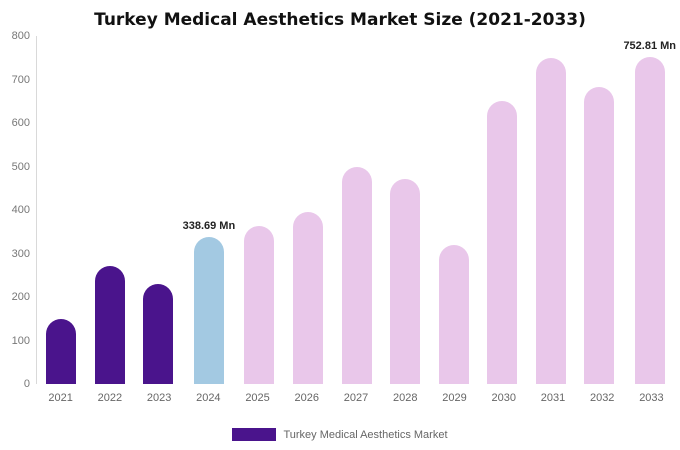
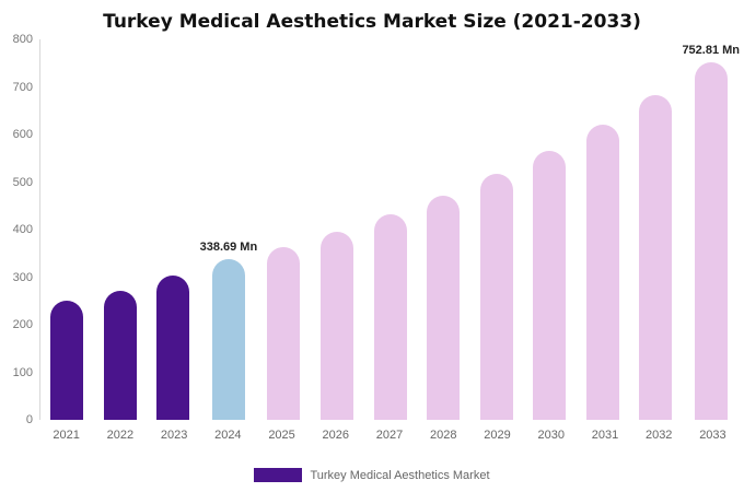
2021: 150 -> 250
2023: 230 -> 300
2027: 500 -> 430
2029: 320 -> 520
2030: 650 -> 570
2031: 750 -> 620
